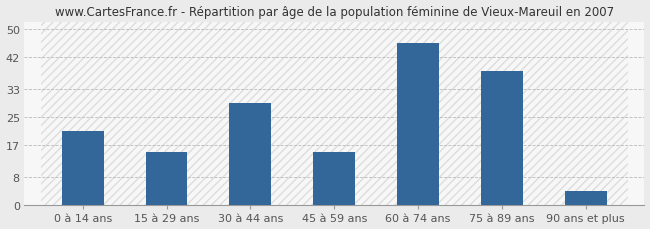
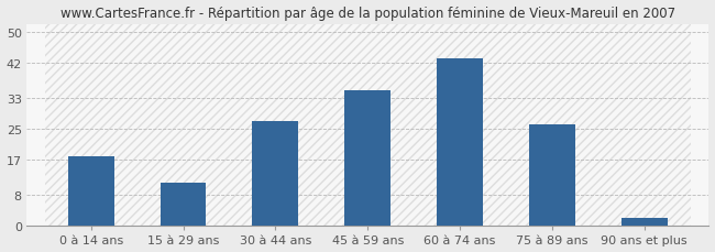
0 à 14 ans: 21 -> 18
15 à 29 ans: 15 -> 11
30 à 44 ans: 29 -> 27
45 à 59 ans: 15 -> 35
60 à 74 ans: 46 -> 43
75 à 89 ans: 38 -> 26
90 ans et plus: 4 -> 2
